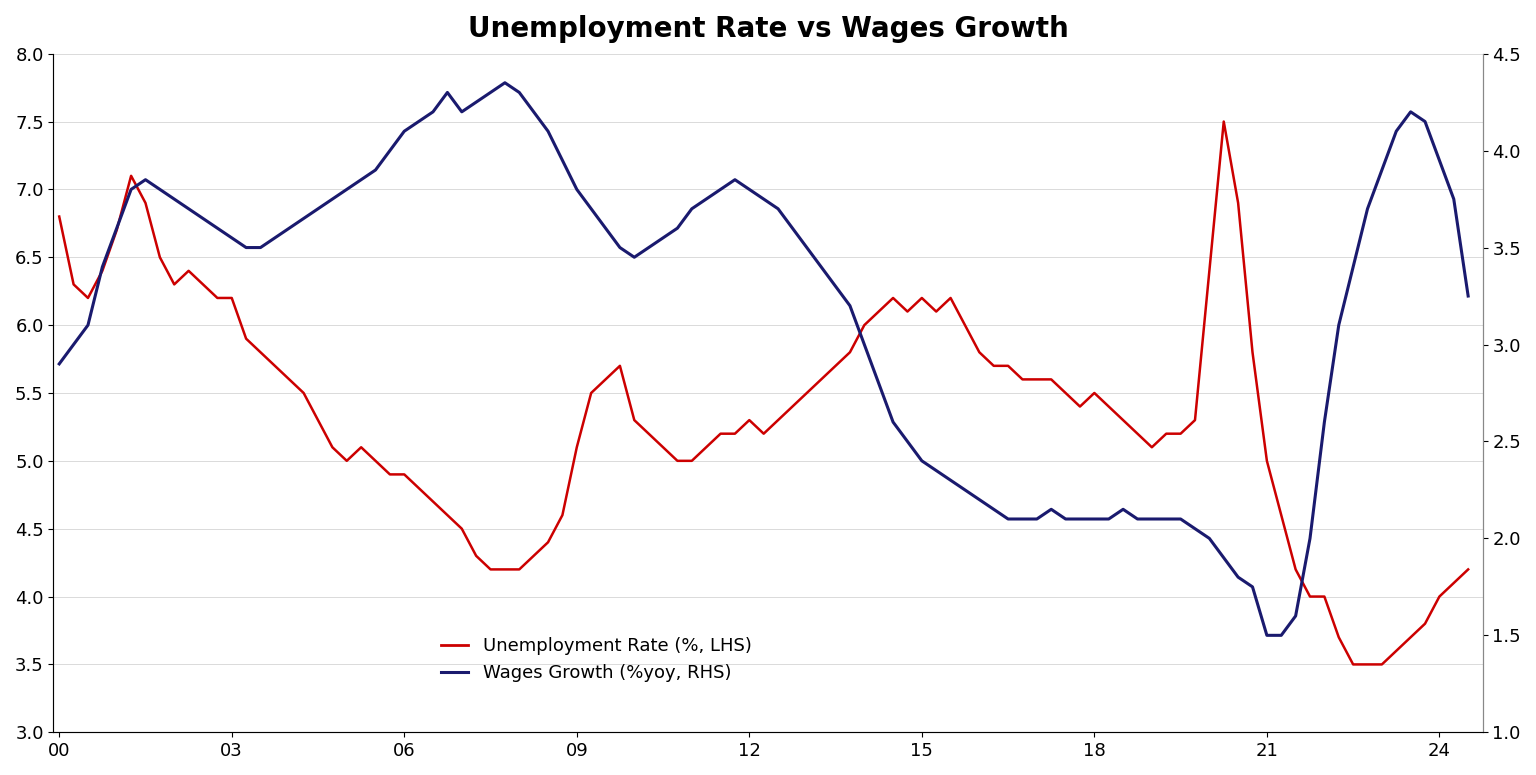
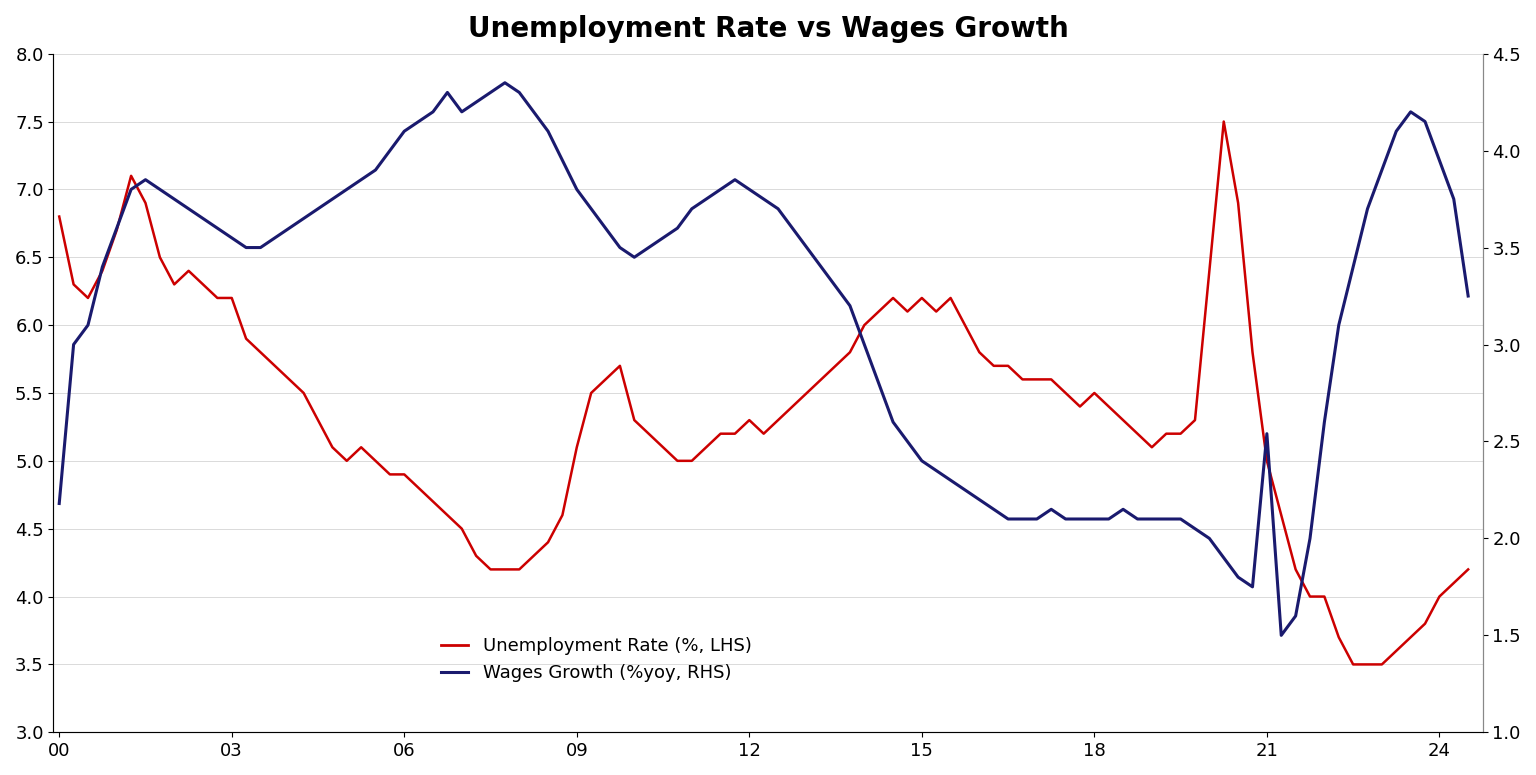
Wages Growth (%yoy, RHS)/00: 2.90 -> 2.18
Wages Growth (%yoy, RHS)/21: 1.50 -> 2.54
